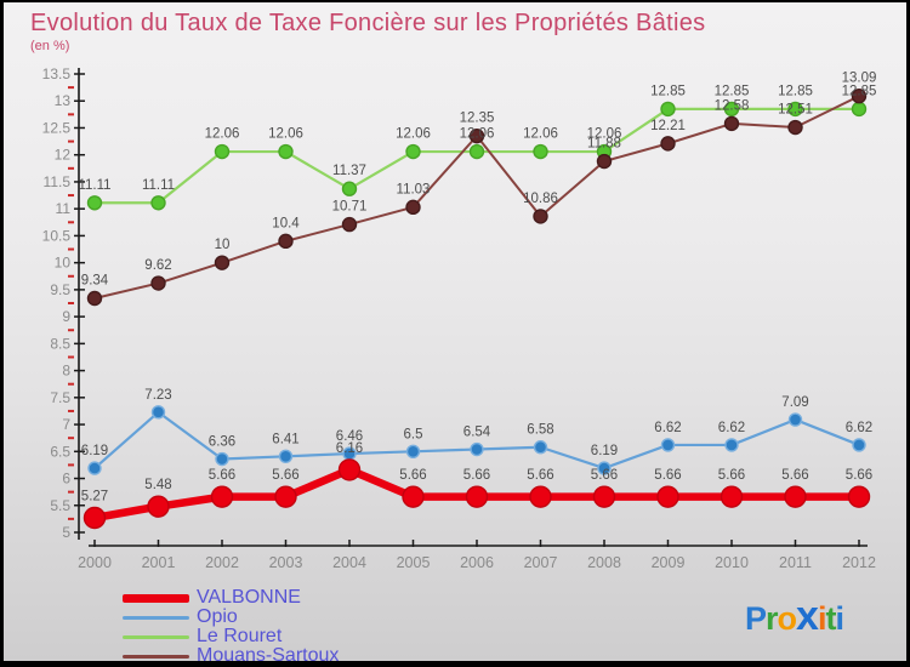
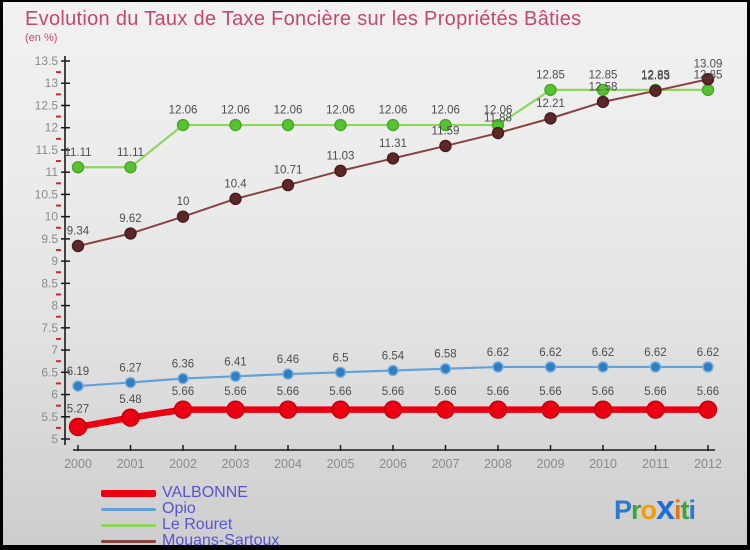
Opio/2001: 7.23 -> 6.27
VALBONNE/2004: 6.16 -> 5.66
Le Rouret/2004: 11.37 -> 12.06
Mouans-Sartoux/2006: 12.35 -> 11.31
Mouans-Sartoux/2007: 10.86 -> 11.59
Opio/2008: 6.19 -> 6.62
Opio/2011: 7.09 -> 6.62
Mouans-Sartoux/2011: 12.51 -> 12.83
